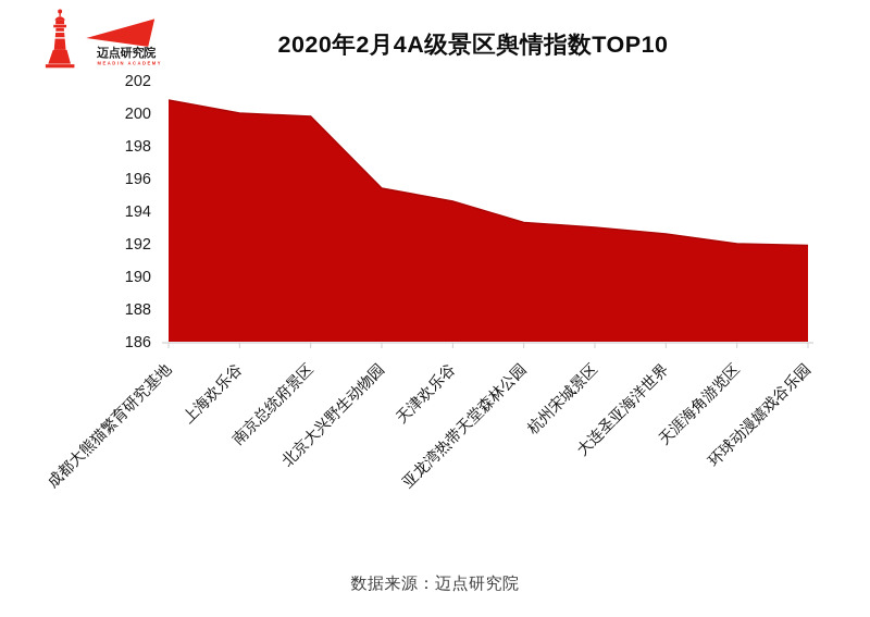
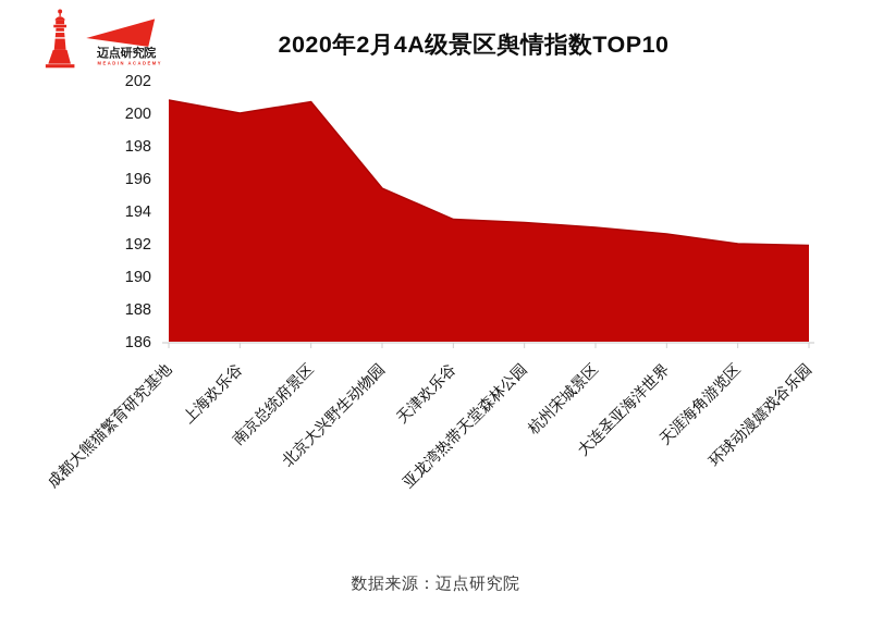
南京总统府景区: 199.8 -> 200.7
天津欢乐谷: 194.6 -> 193.5
